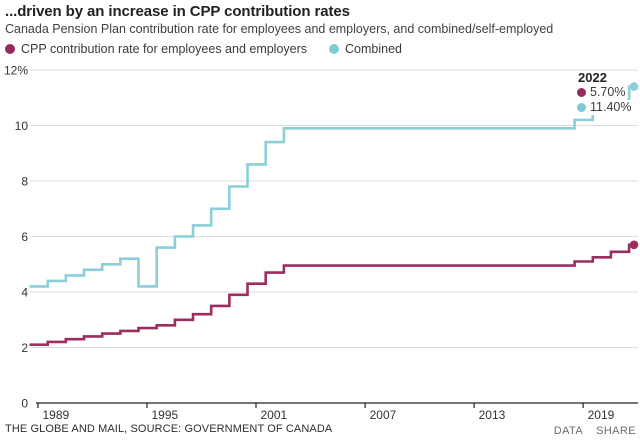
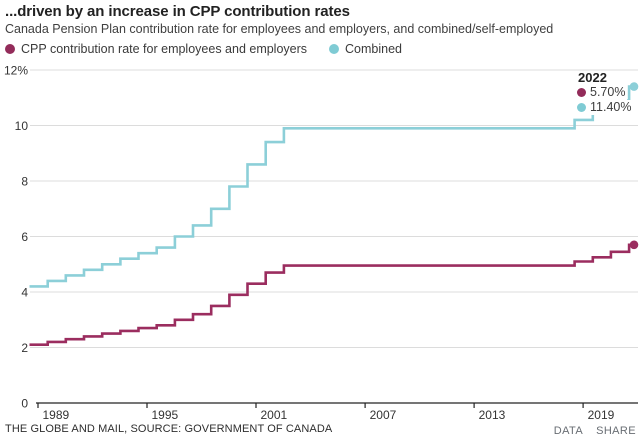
Combined/1995: 4.2% -> 5.4%
